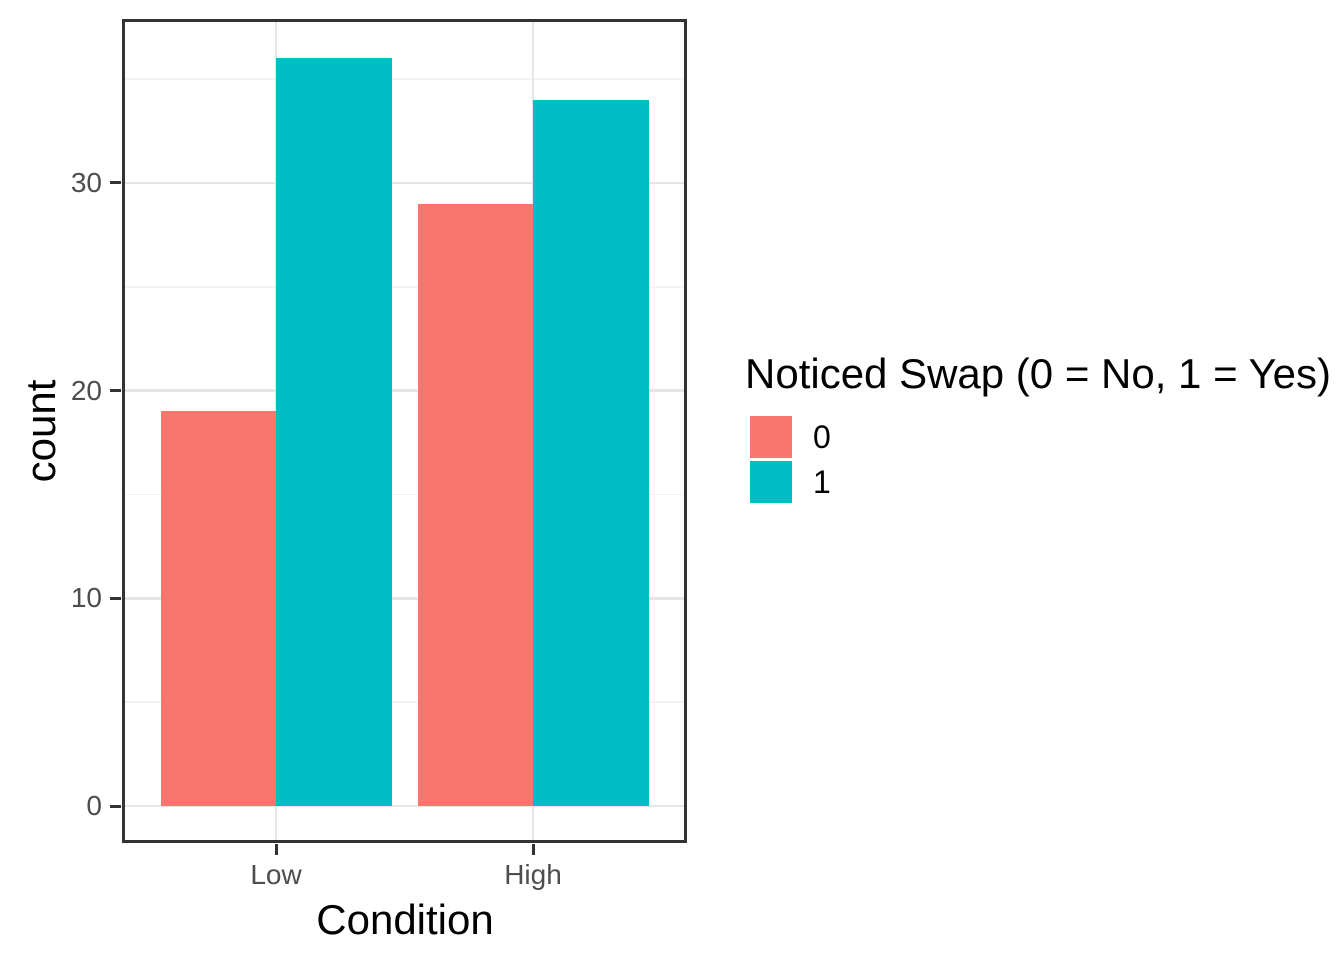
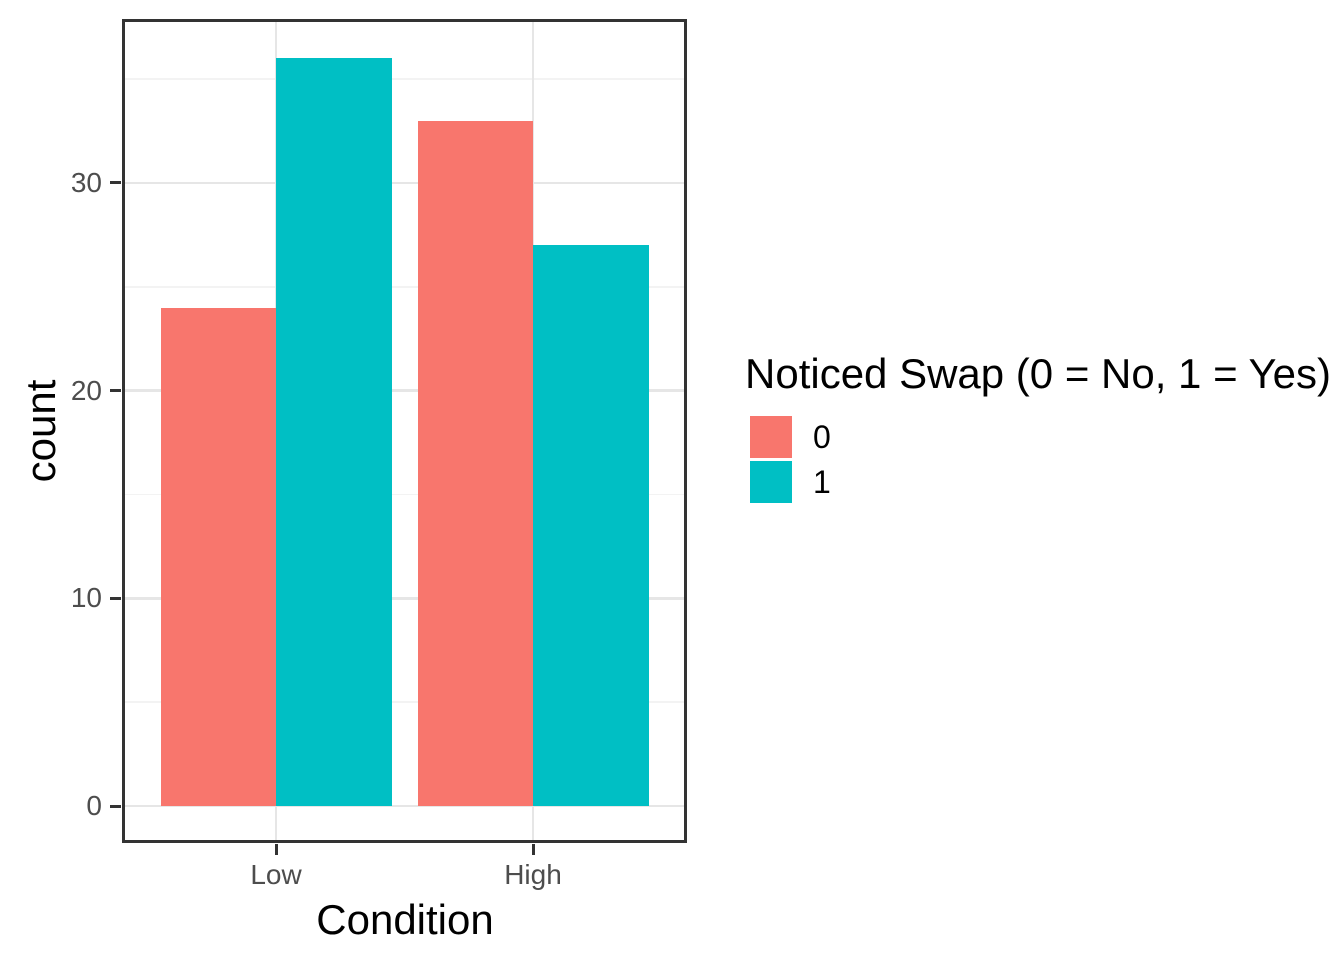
0/Low: 19 -> 24
0/High: 29 -> 33
1/High: 34 -> 27
